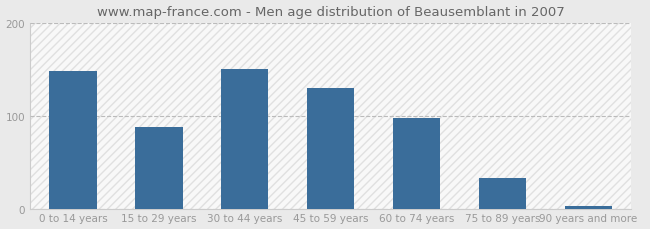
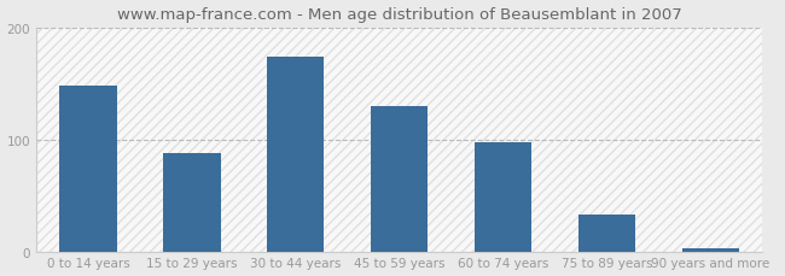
30 to 44 years: 150 -> 174
